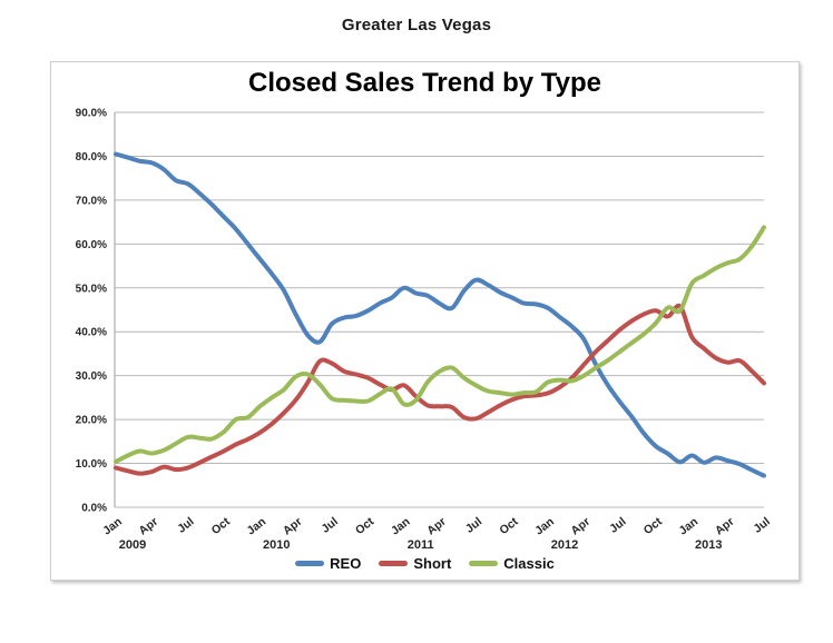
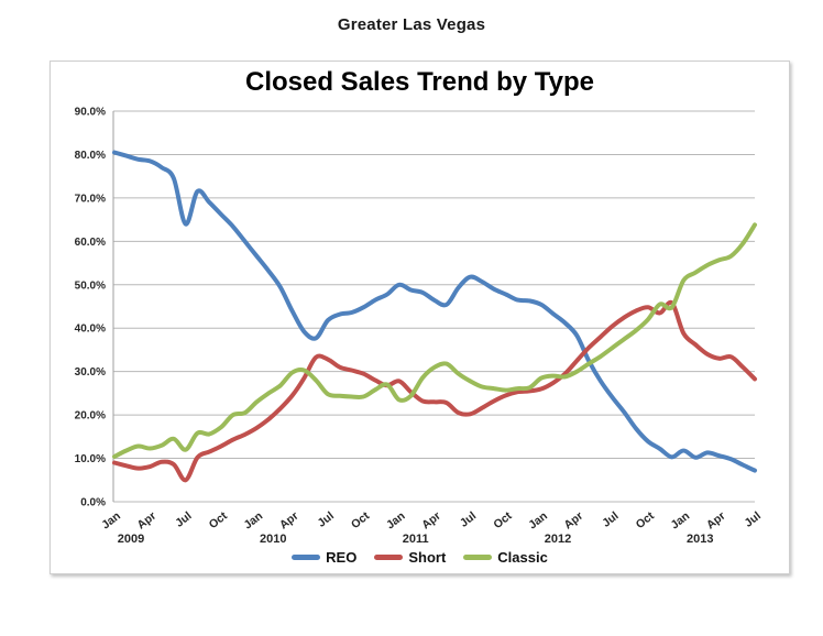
REO/Jul 2009: 74% -> 64%
Short/Jul 2009: 9% -> 5%
Classic/Jul 2009: 16% -> 12%
